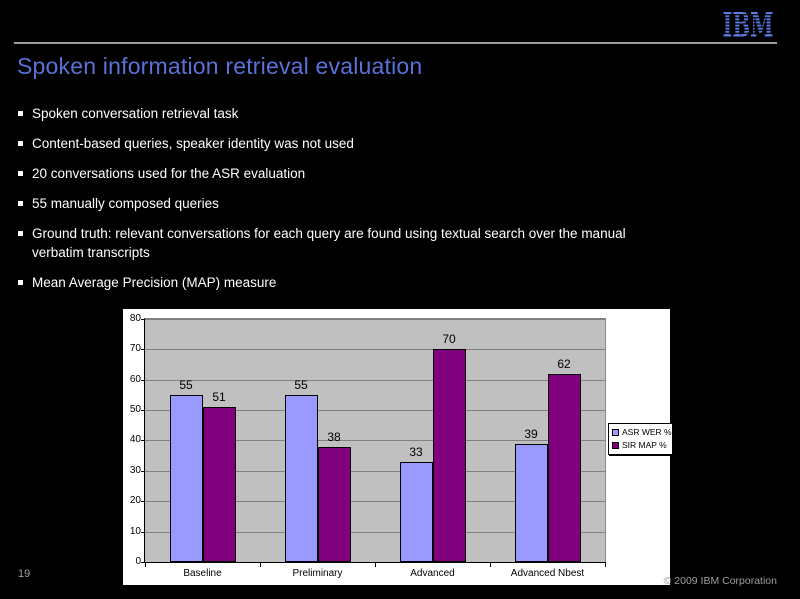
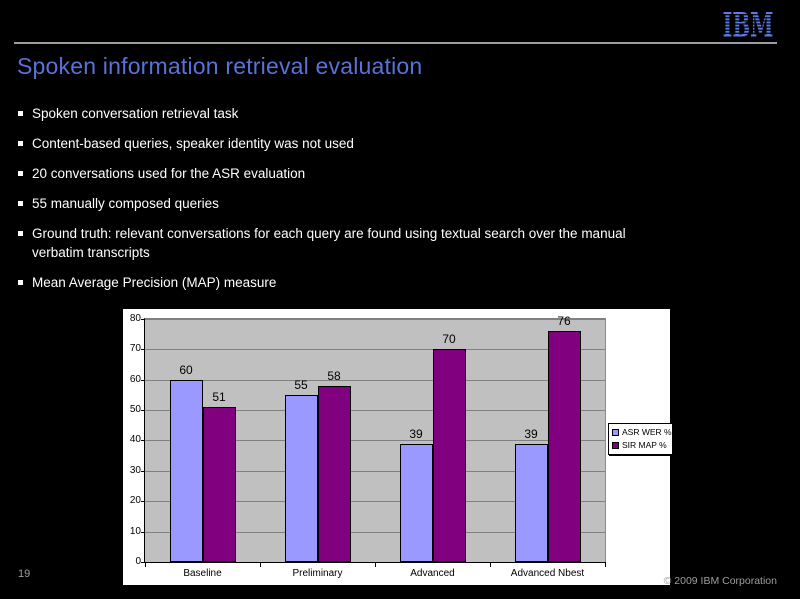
ASR WER %/Baseline: 55 -> 60
SIR MAP %/Preliminary: 38 -> 58
ASR WER %/Advanced: 33 -> 39
SIR MAP %/Advanced Nbest: 62 -> 76
